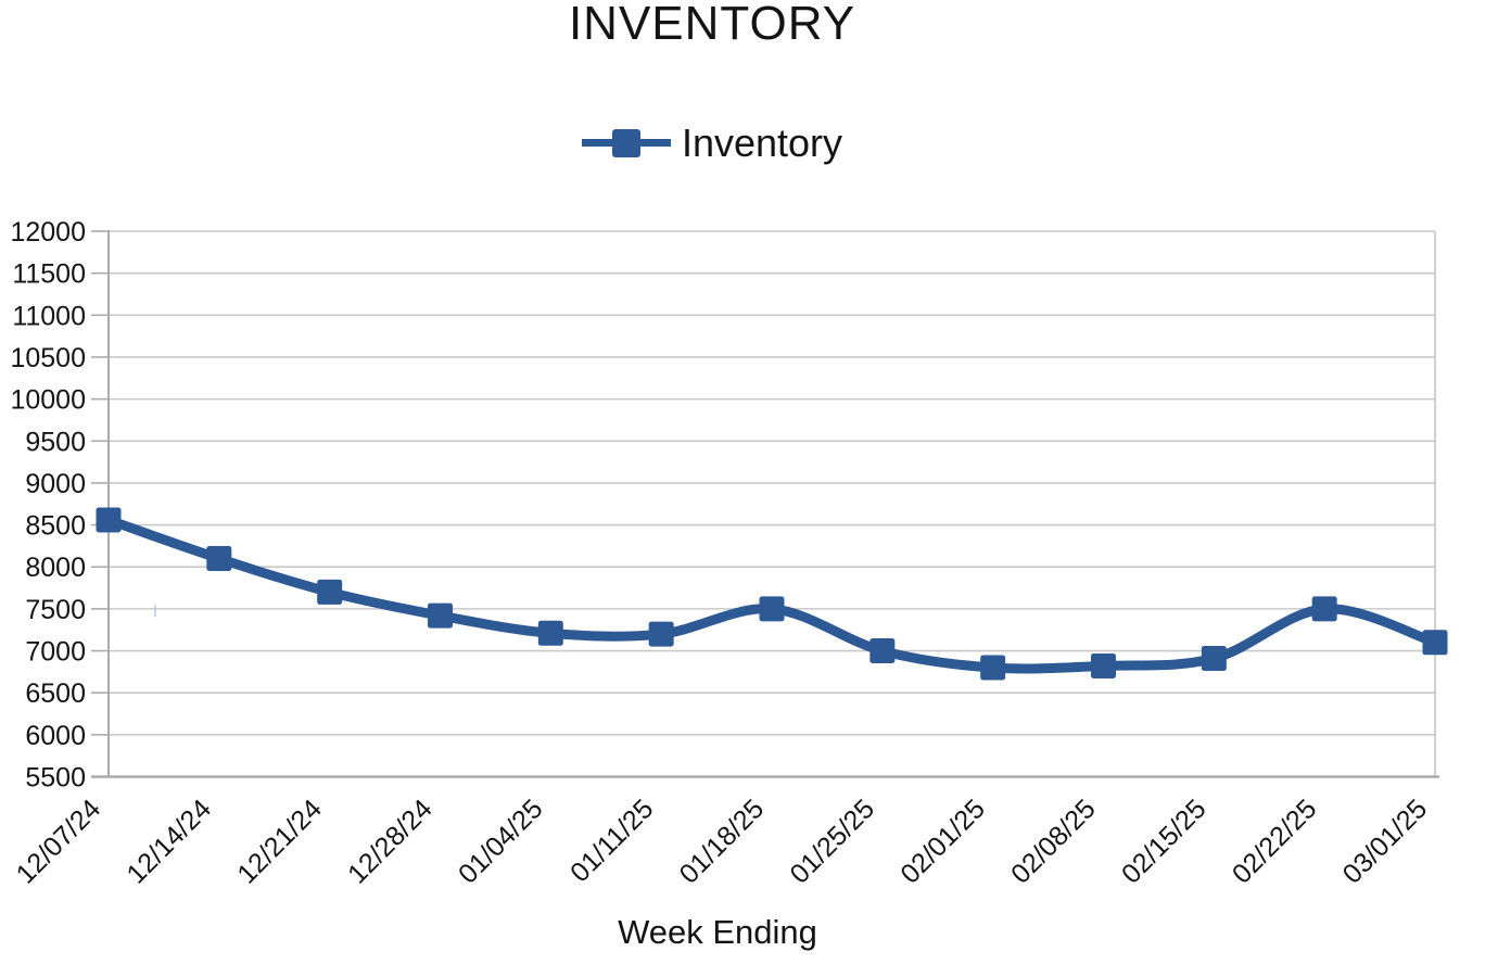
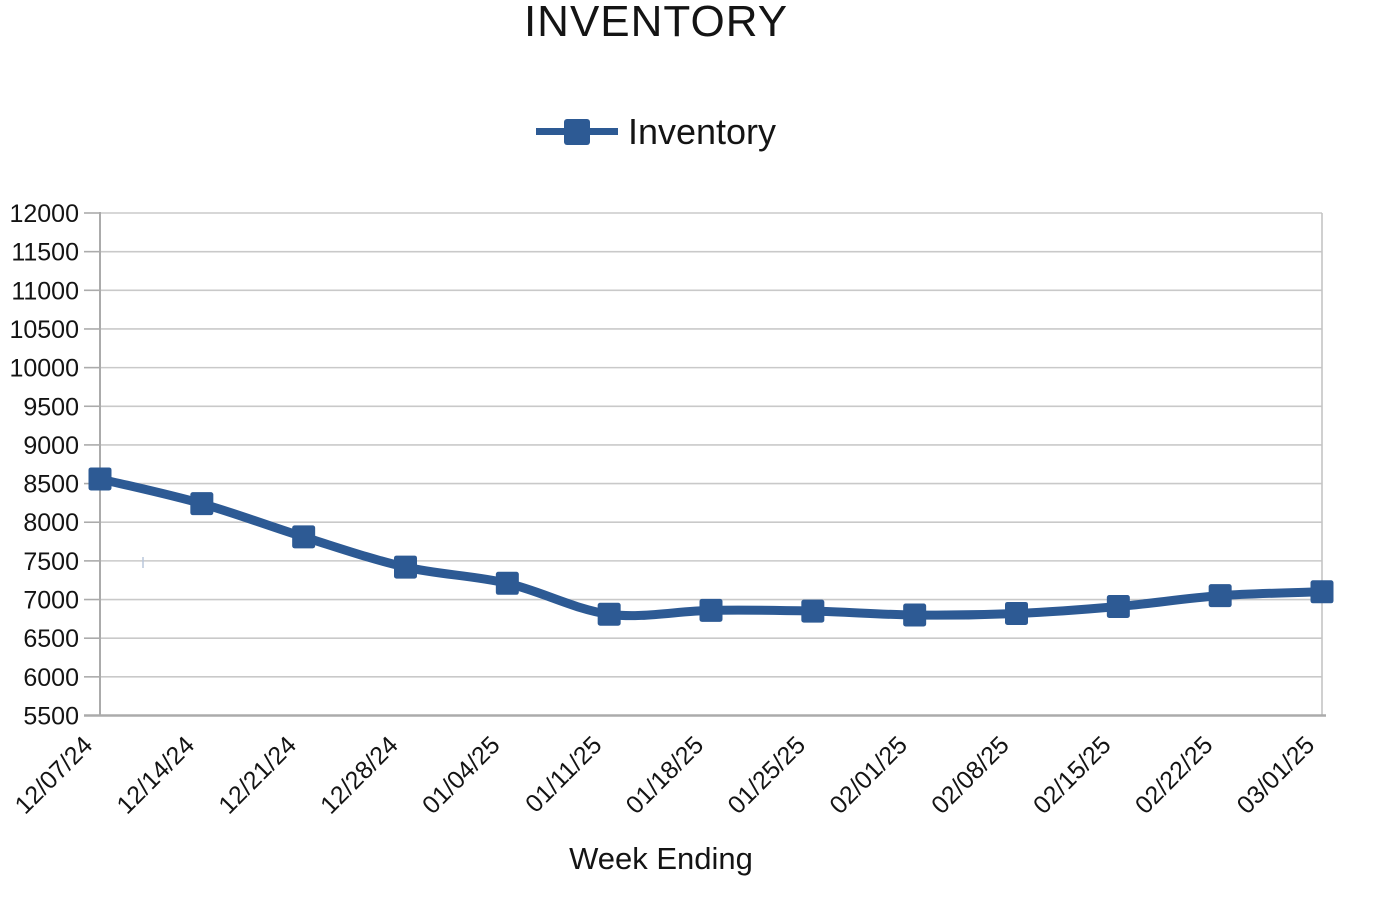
12/14/24: 8100 -> 8200
12/21/24: 7700 -> 7800
01/11/25: 7200 -> 6800
01/18/25: 7500 -> 6900
01/25/25: 7000 -> 6800
02/22/25: 7500 -> 7000
